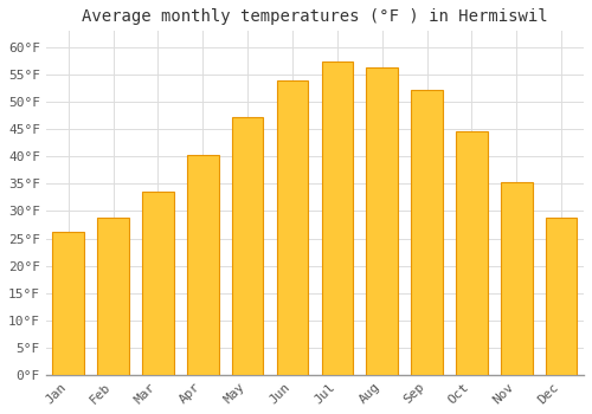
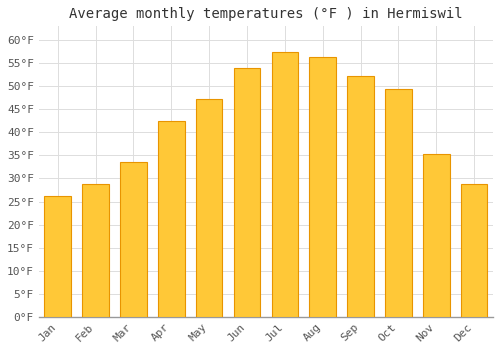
Apr: 40.3°F -> 42.5°F
Oct: 44.6°F -> 49.5°F
